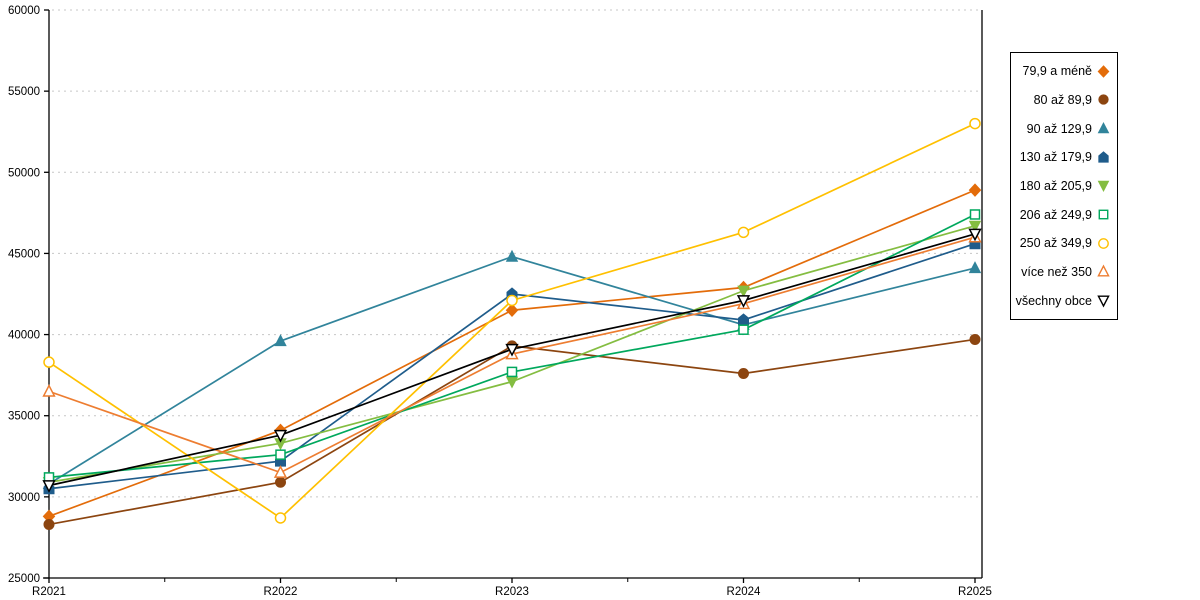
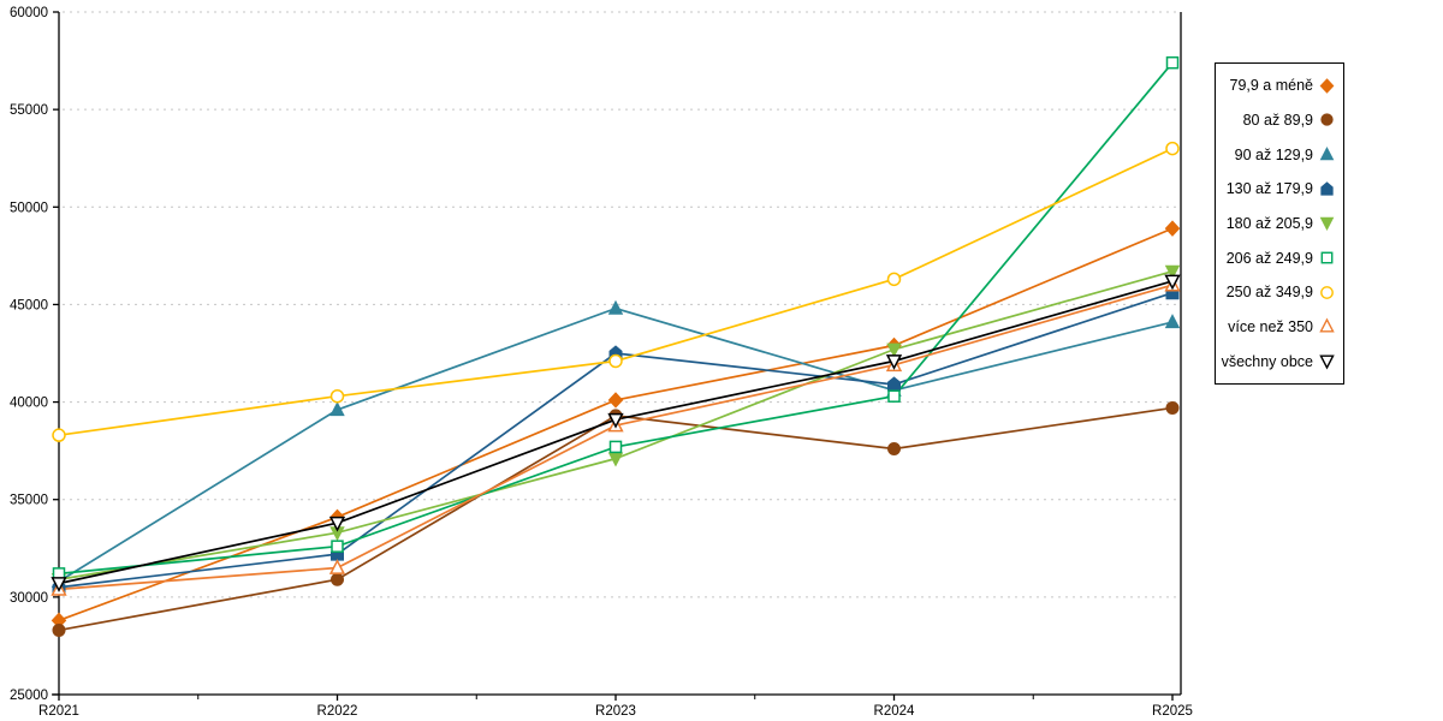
více než 350/R2021: 36500 -> 30400
250 až 349,9/R2022: 28700 -> 40300
79,9 a méně/R2023: 41500 -> 40100
206 až 249,9/R2025: 47400 -> 57400
